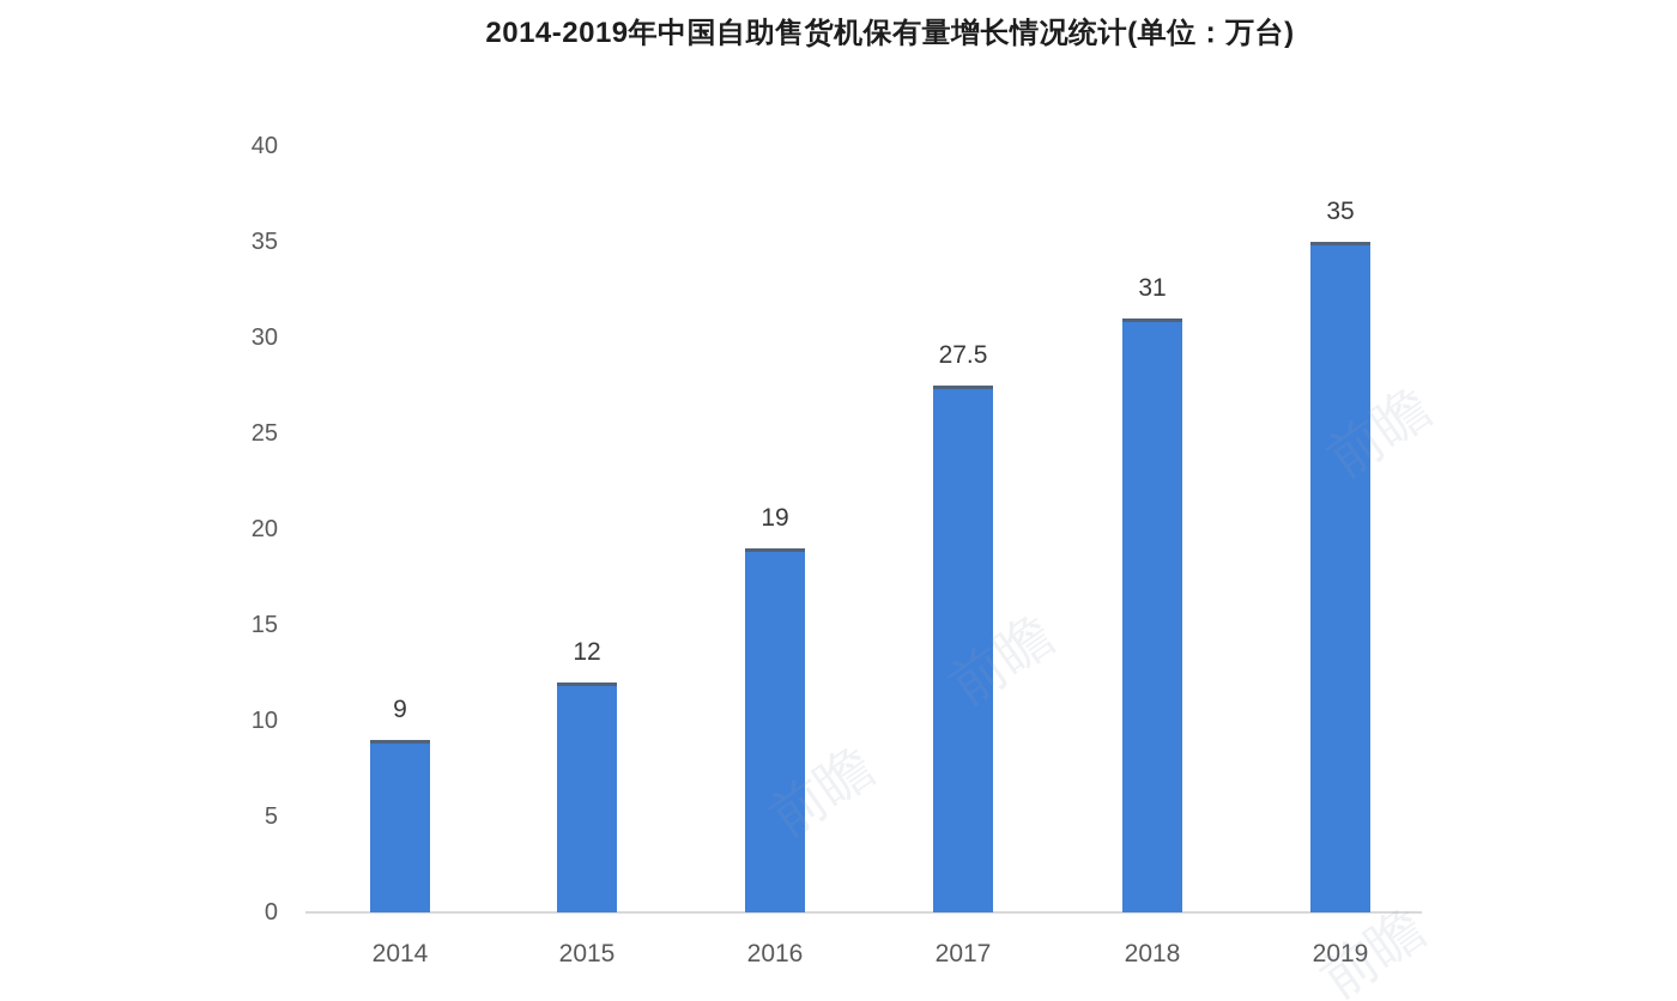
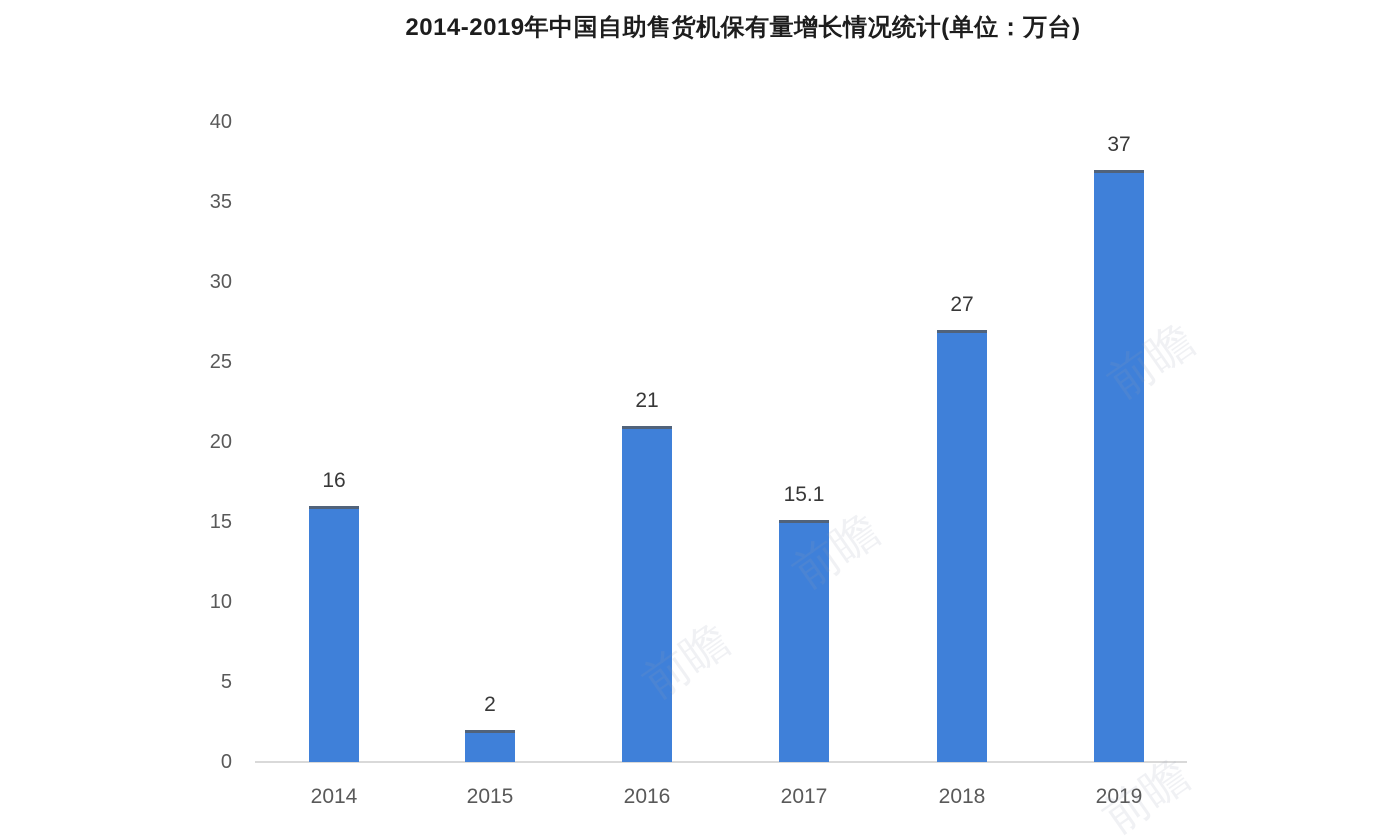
2014: 9 -> 16
2015: 12 -> 2
2016: 19 -> 21
2017: 27.5 -> 15.1
2018: 31 -> 27
2019: 35 -> 37
